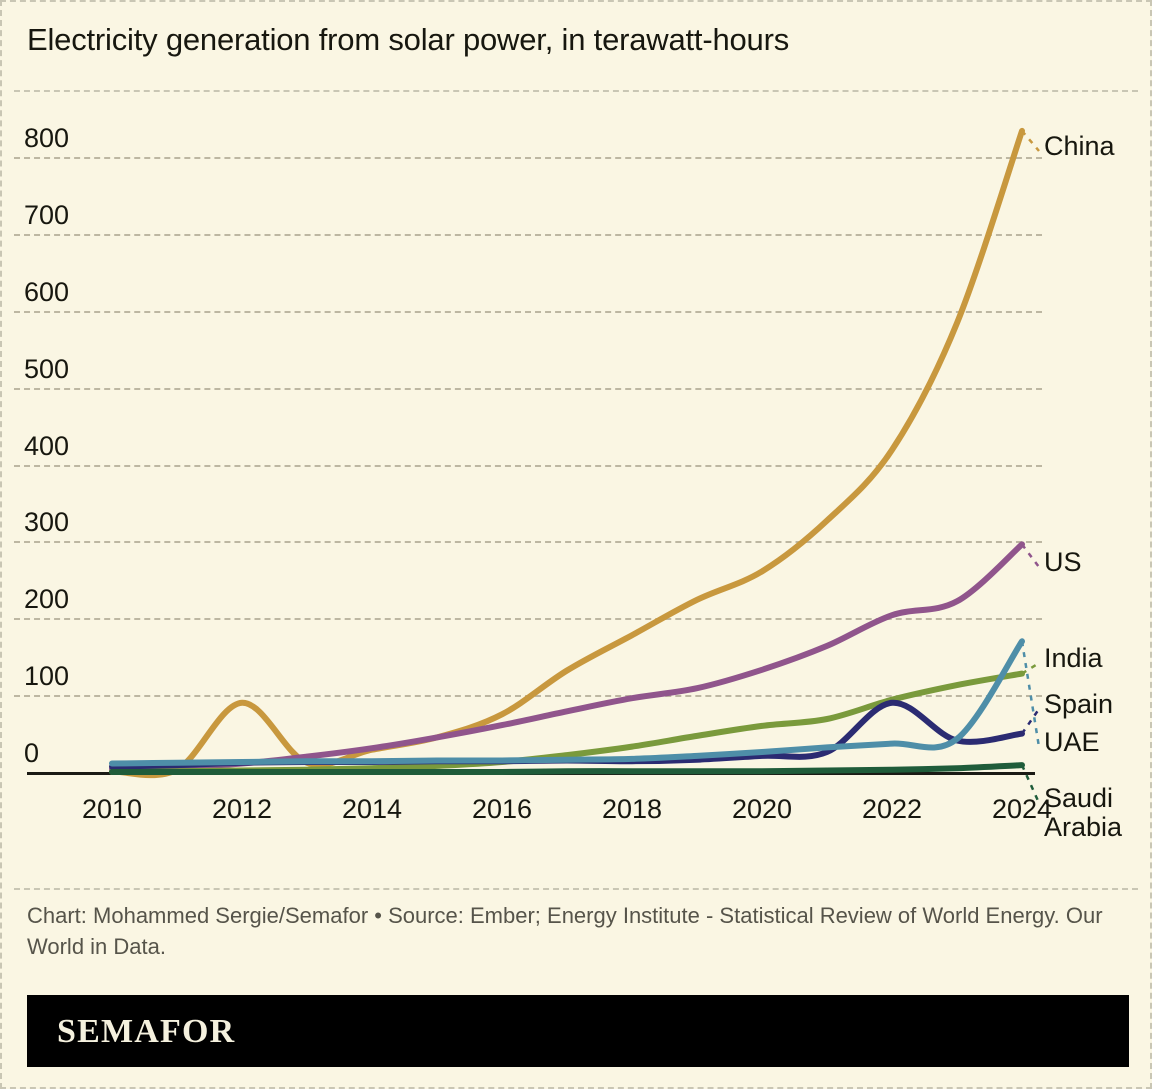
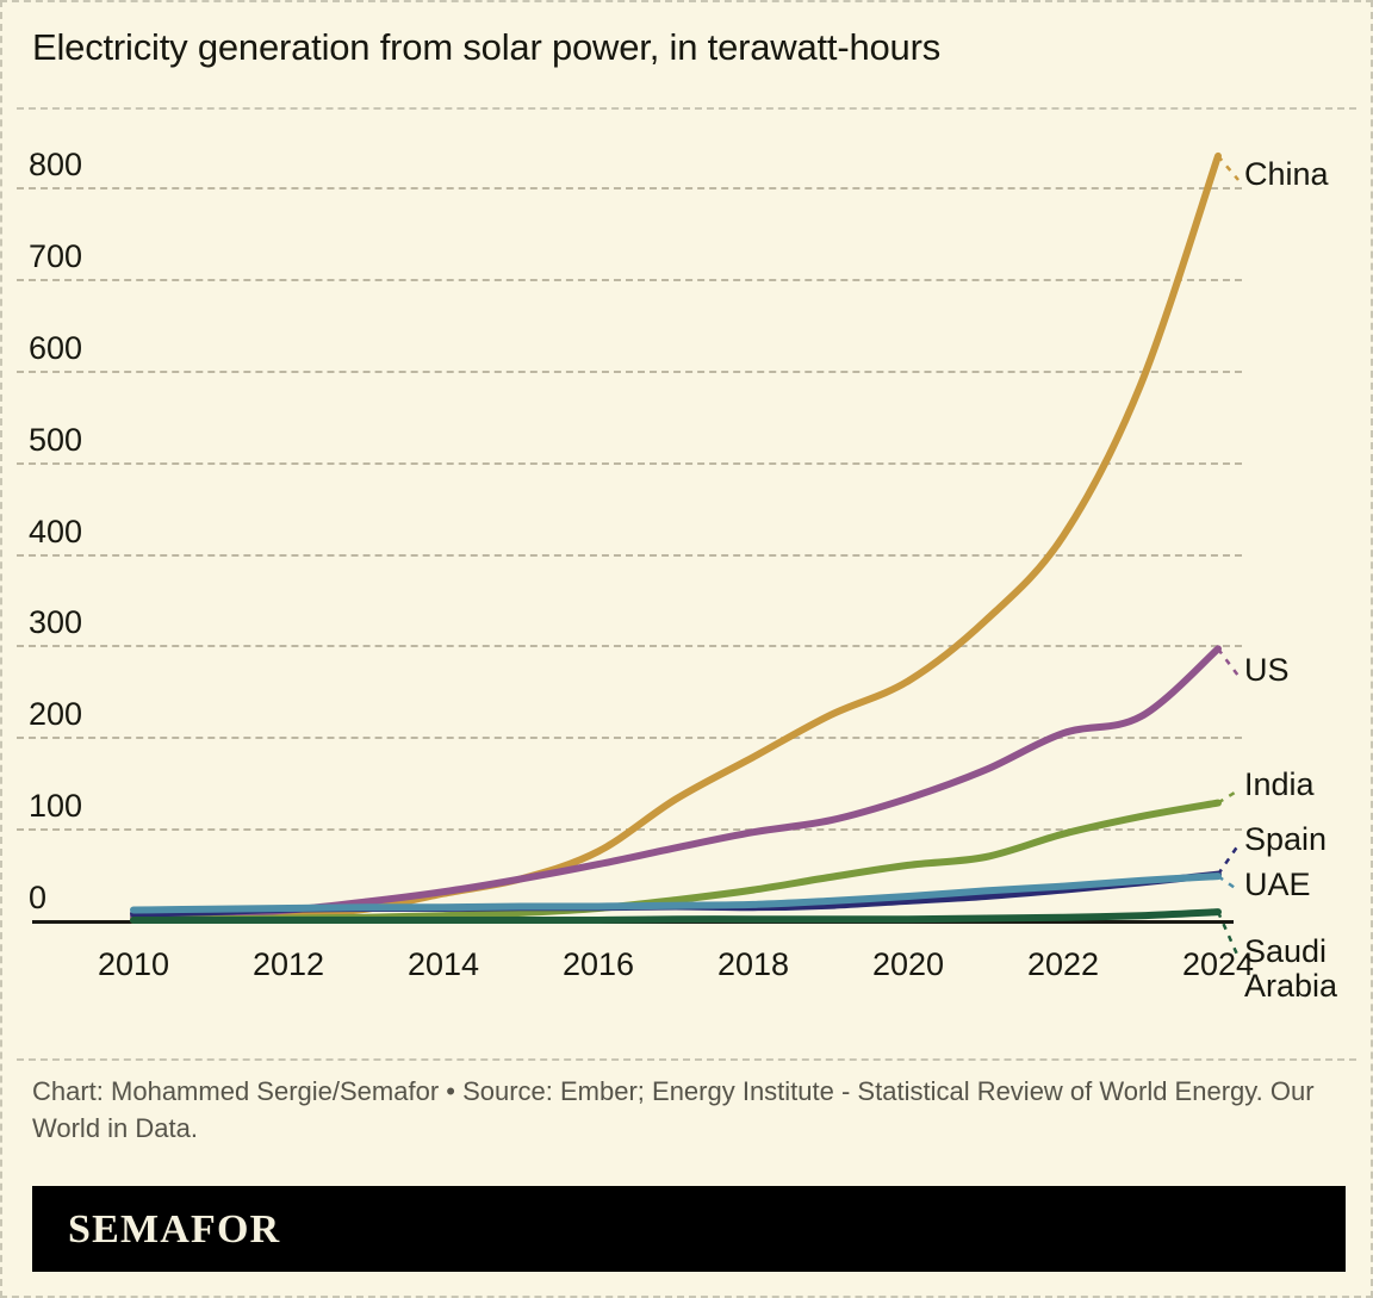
China/2012: 90 -> 10
Spain/2022: 90 -> 30
UAE/2024: 170 -> 50
